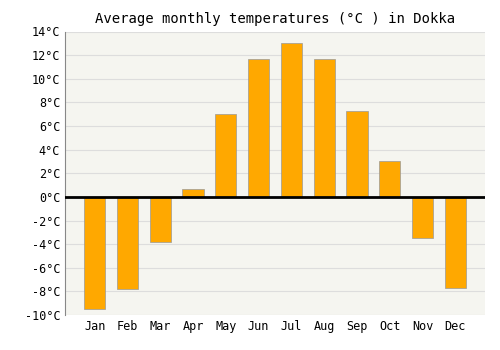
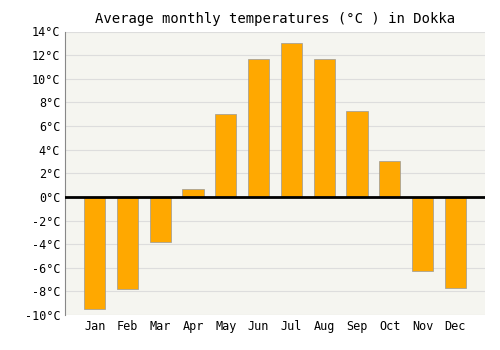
Nov: -3.5°C -> -6.3°C
